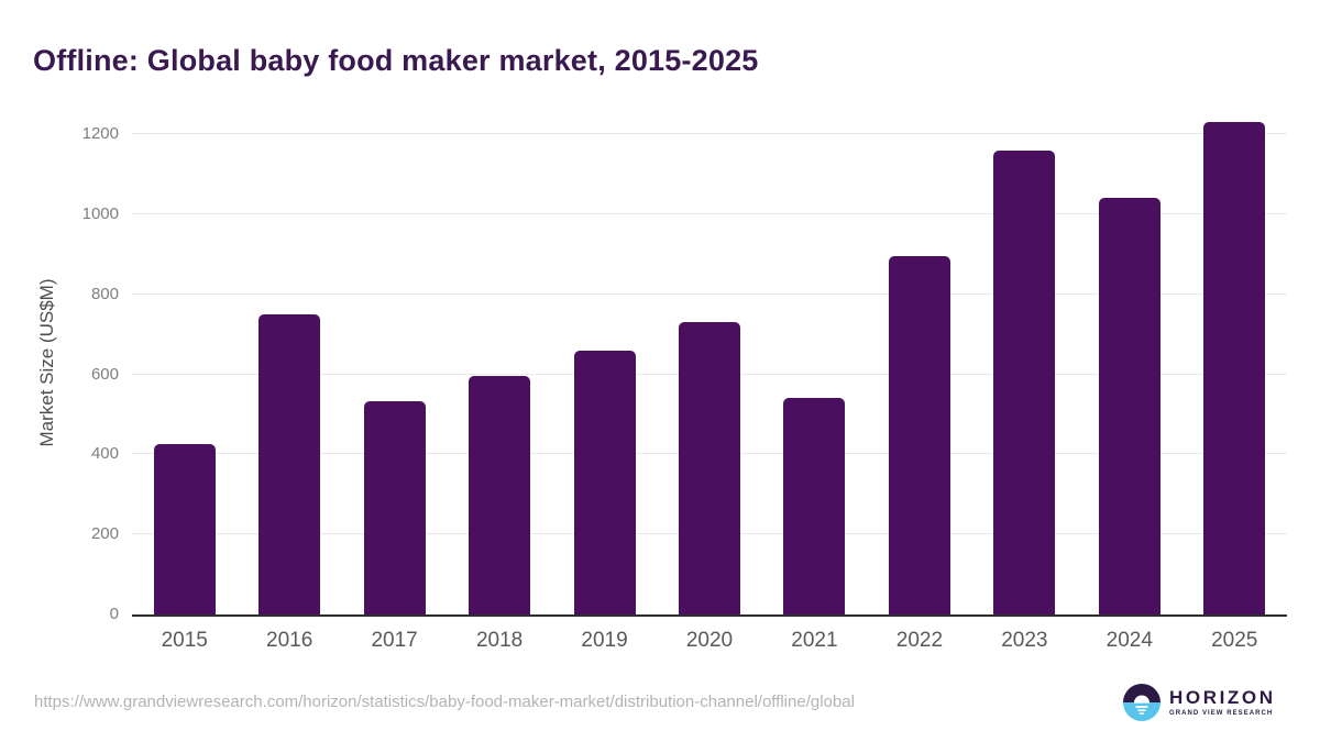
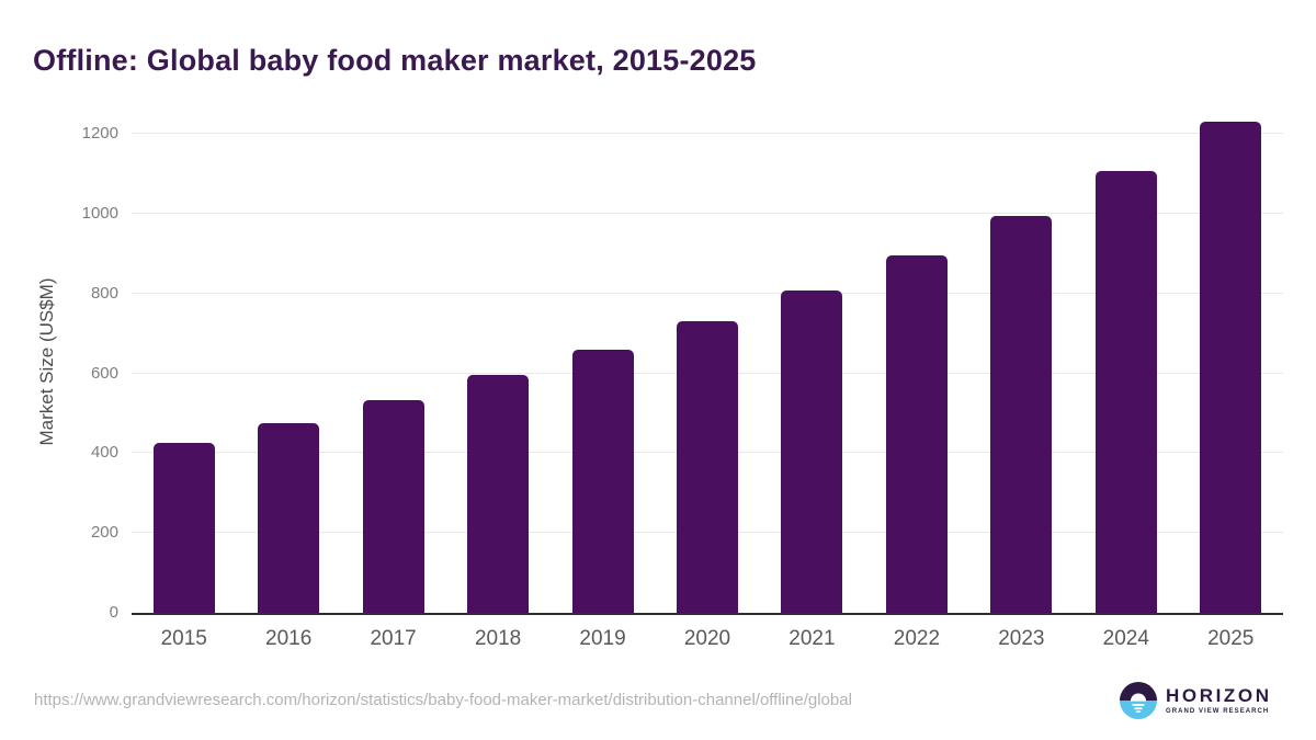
2016: 750 -> 480
2021: 540 -> 810
2023: 1160 -> 990
2024: 1040 -> 1110
